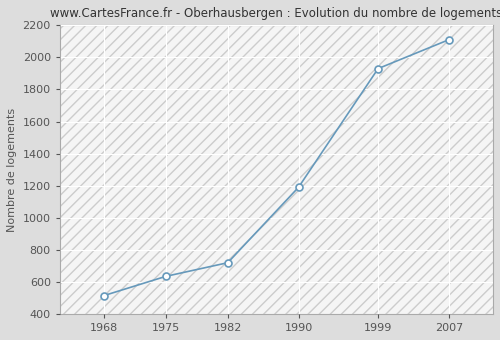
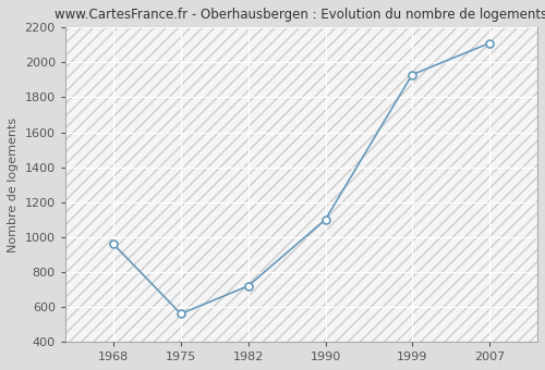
1968: 520 -> 960
1975: 640 -> 560
1990: 1190 -> 1100
